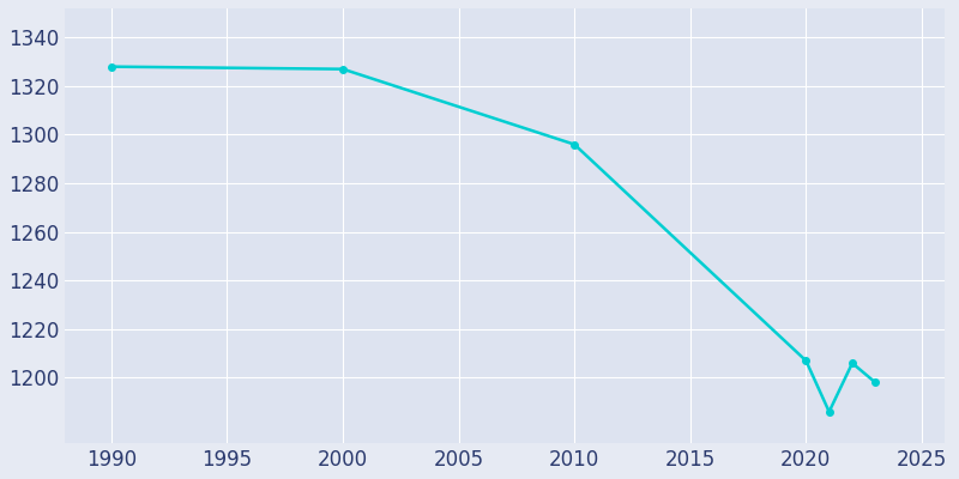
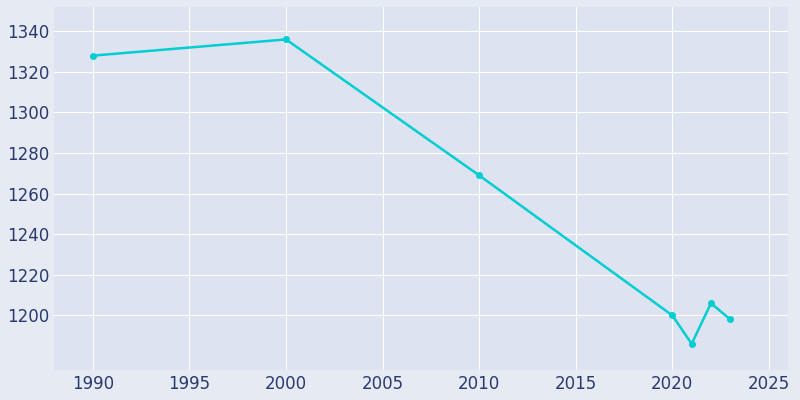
2000: 1327 -> 1336
2010: 1296 -> 1269
2020: 1207 -> 1200
